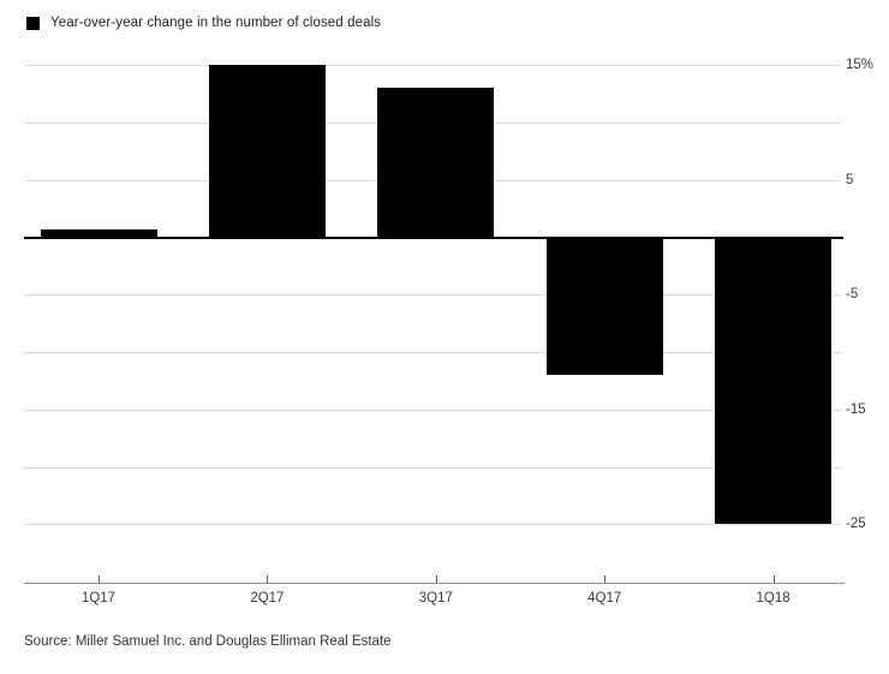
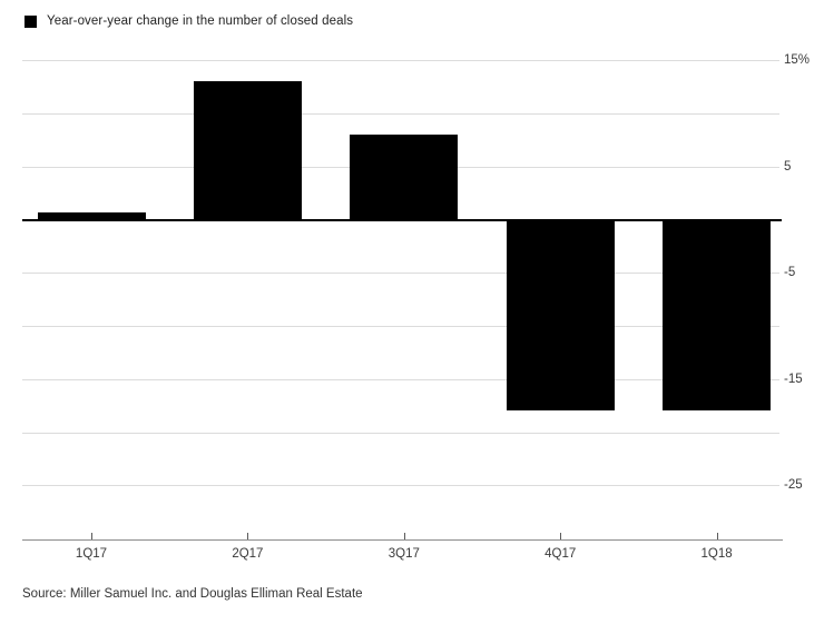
2Q17: 15% -> 13%
3Q17: 13% -> 8%
4Q17: -12% -> -18%
1Q18: -25% -> -18%
